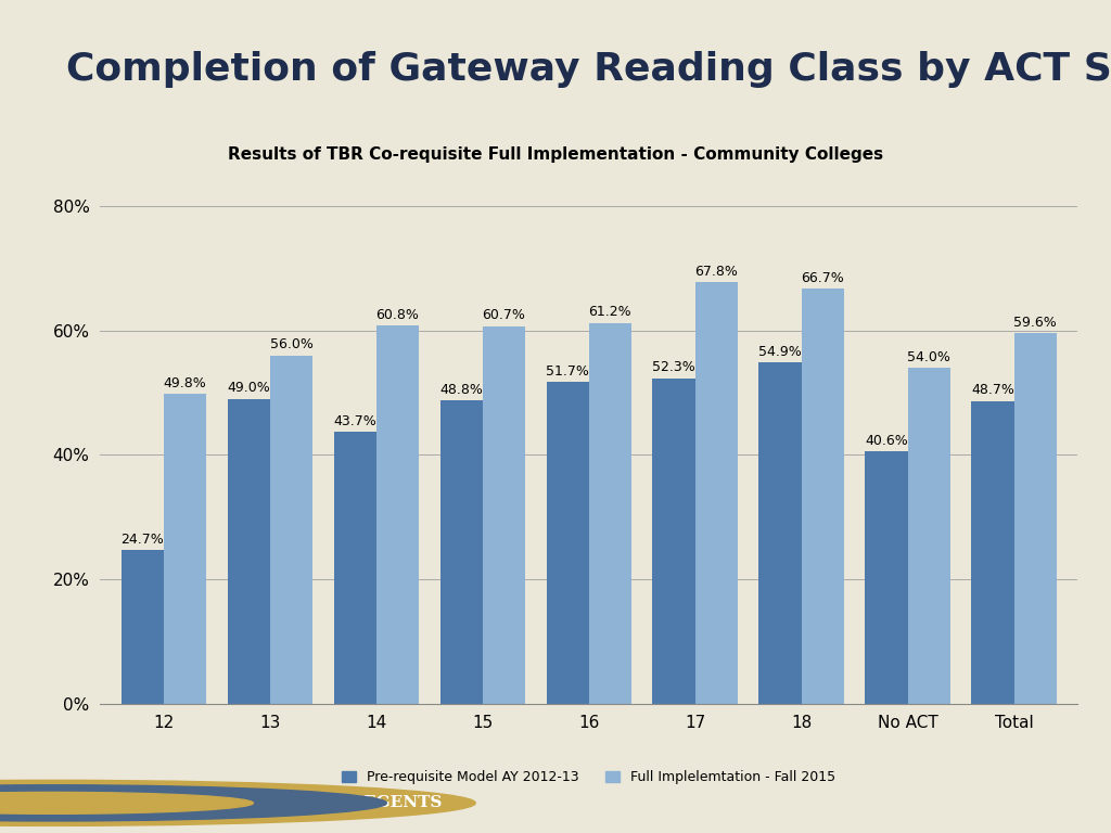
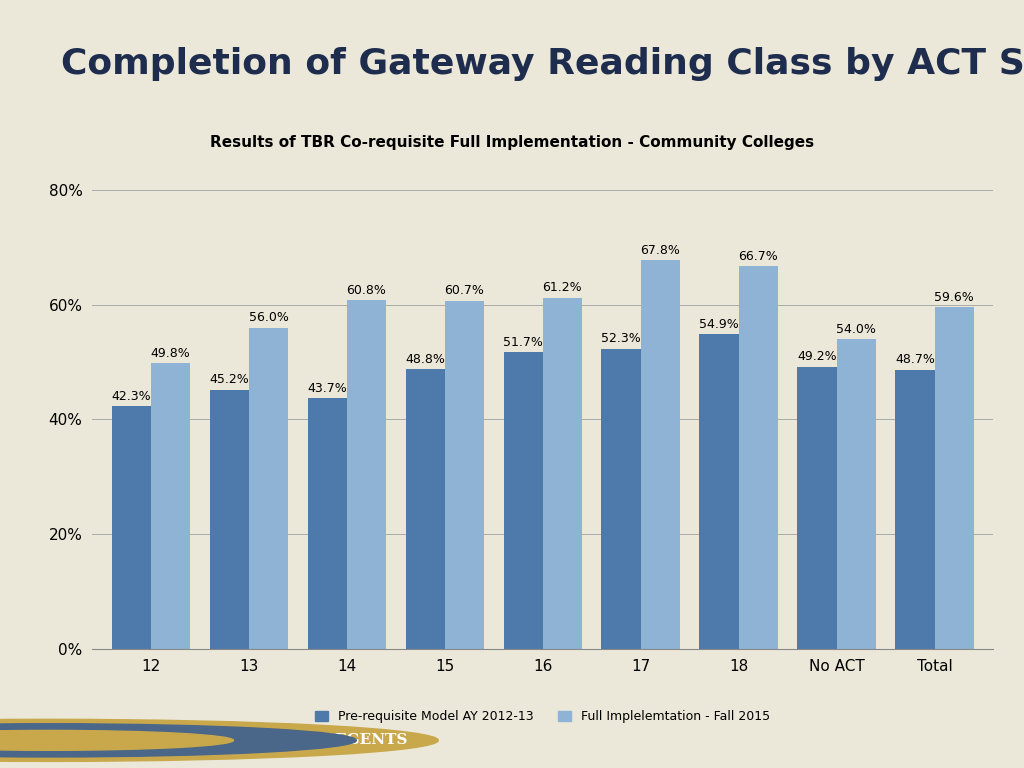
Pre-requisite Model AY 2012-13/12: 24.7% -> 42.3%
Pre-requisite Model AY 2012-13/13: 49.0% -> 45.2%
Pre-requisite Model AY 2012-13/No ACT: 40.6% -> 49.2%
